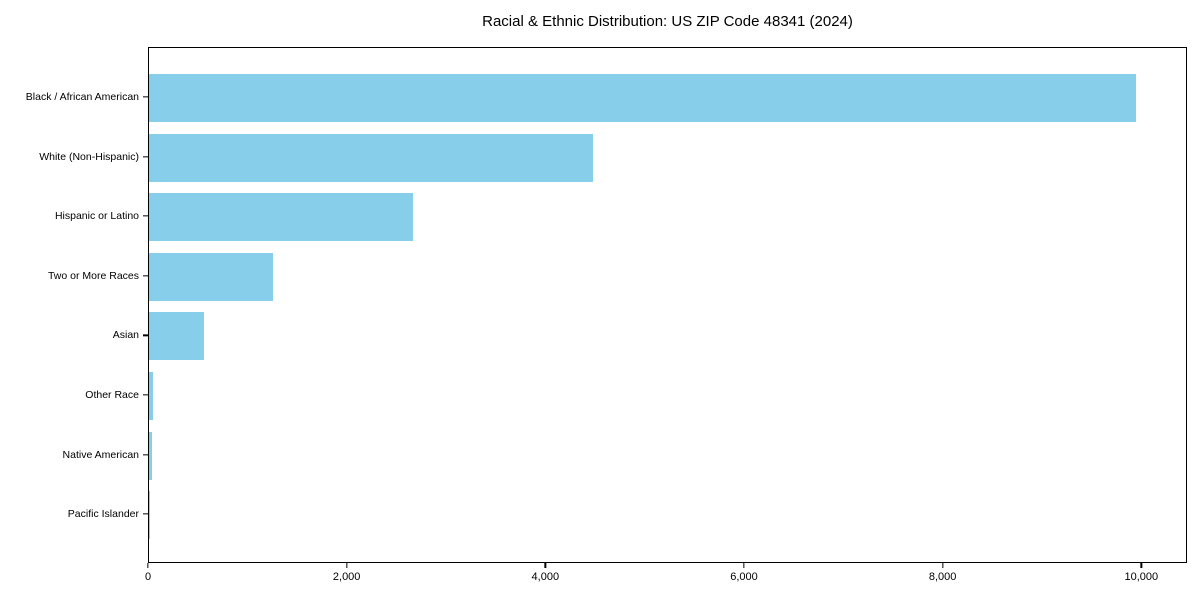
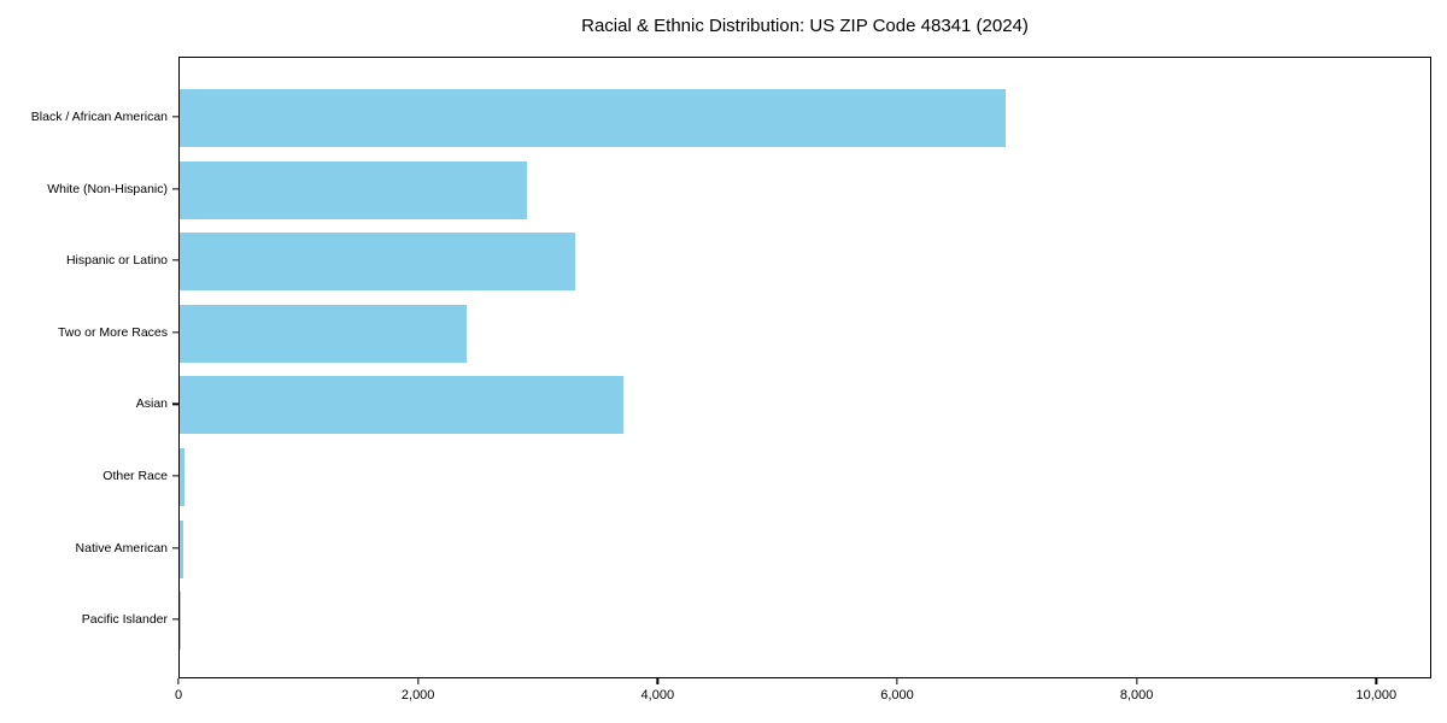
Black / African American: 9900 -> 6900
White (Non-Hispanic): 4500 -> 2900
Hispanic or Latino: 2700 -> 3300
Two or More Races: 1200 -> 2400
Asian: 600 -> 3700
